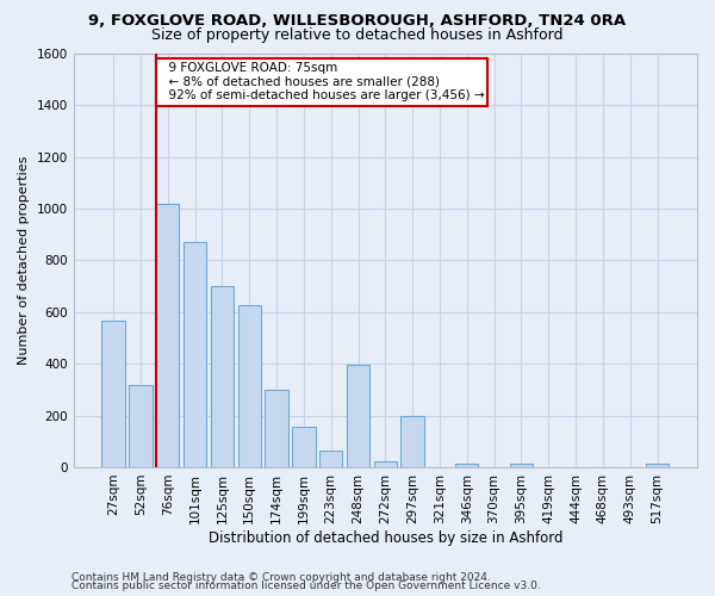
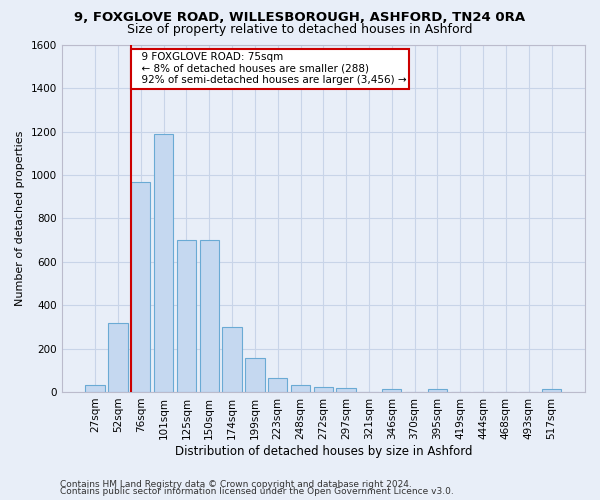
27sqm: 565 -> 30
76sqm: 1020 -> 970
101sqm: 870 -> 1190
150sqm: 625 -> 700
248sqm: 395 -> 30
297sqm: 200 -> 20
